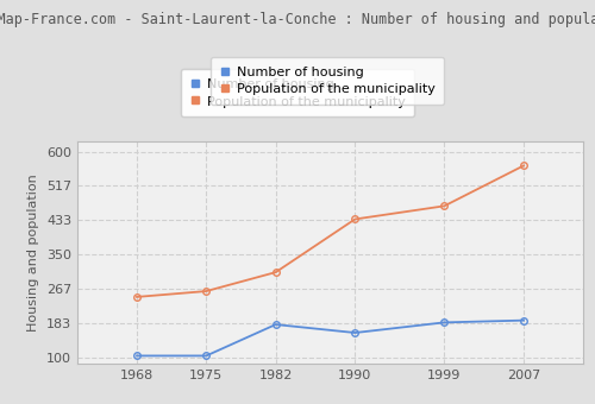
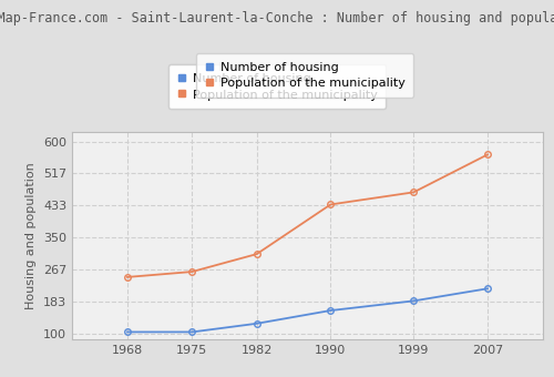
Number of housing/1982: 180 -> 126
Number of housing/2007: 190 -> 217
